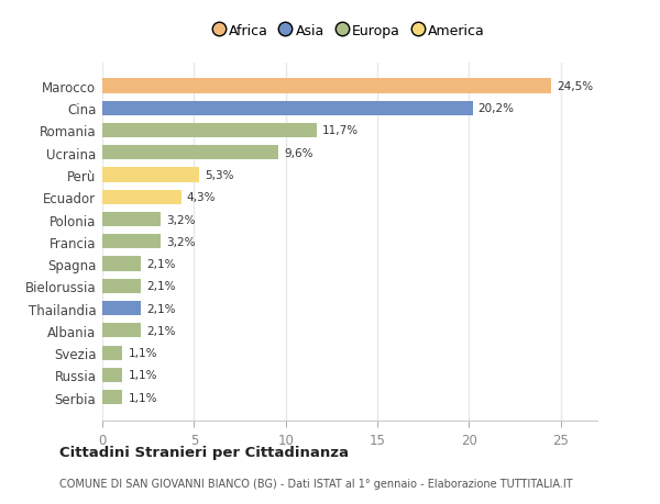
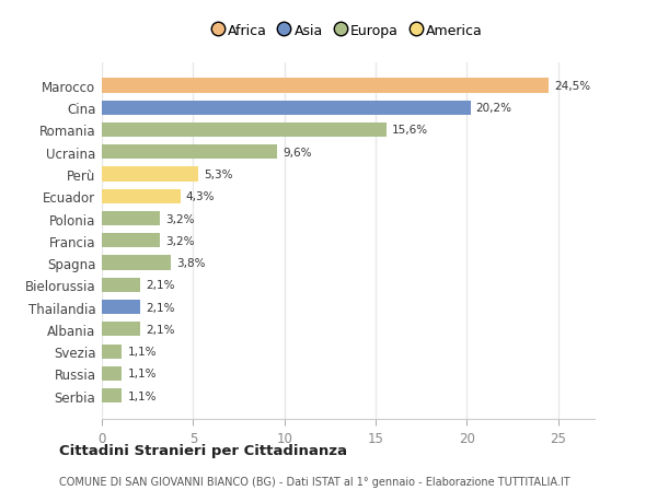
Romania: 11,7% -> 15,6%
Spagna: 2,1% -> 3,8%
